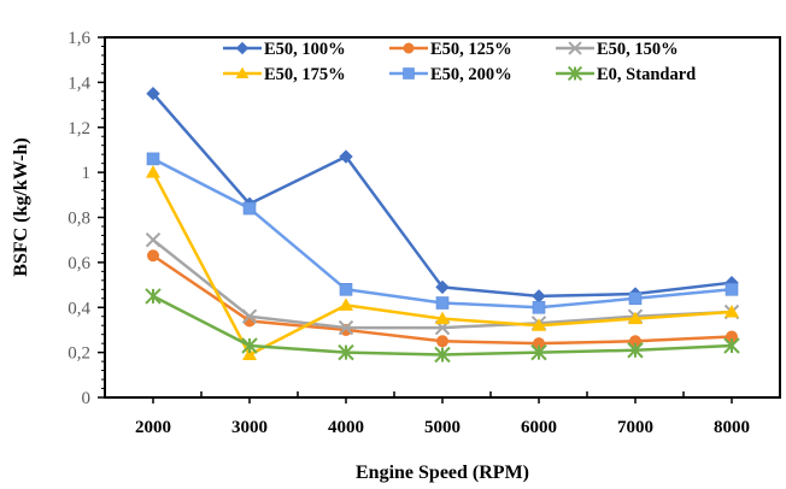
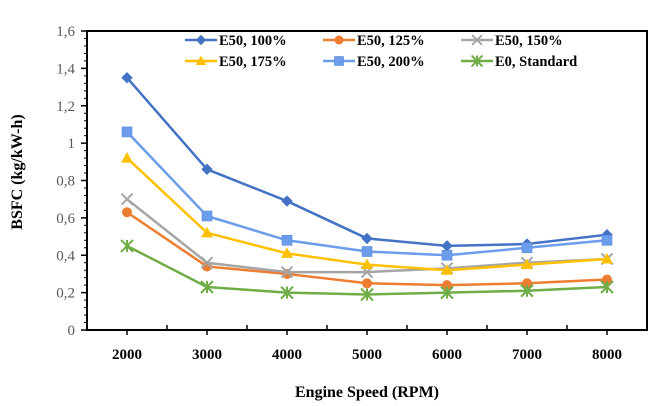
E50, 175%/2000: 1,00 -> 0,92
E50, 175%/3000: 0,19 -> 0,52
E50, 200%/3000: 0,84 -> 0,61
E50, 100%/4000: 1,07 -> 0,69
